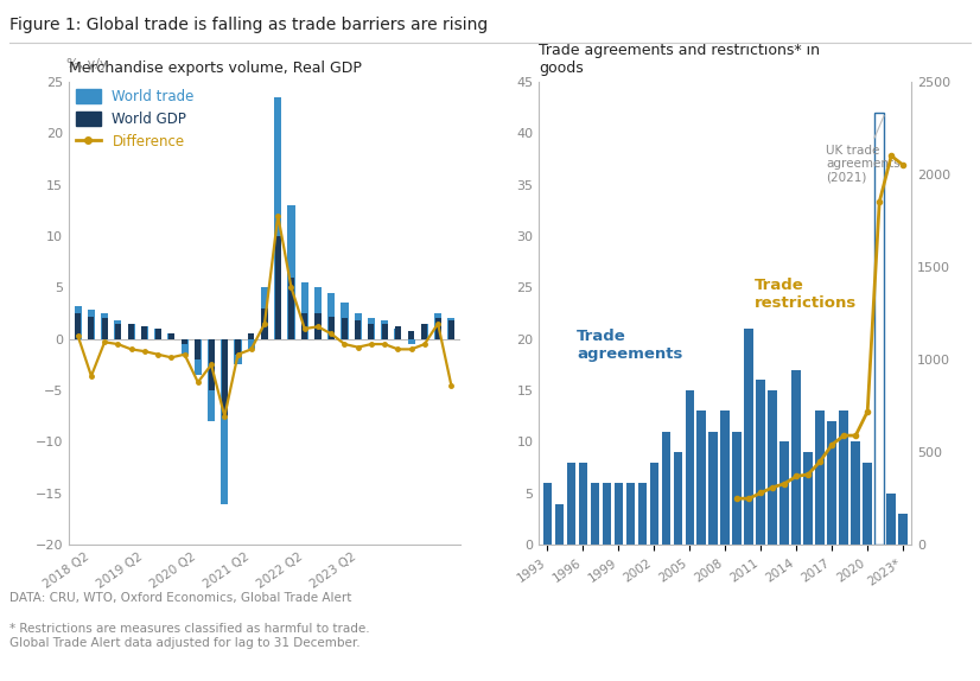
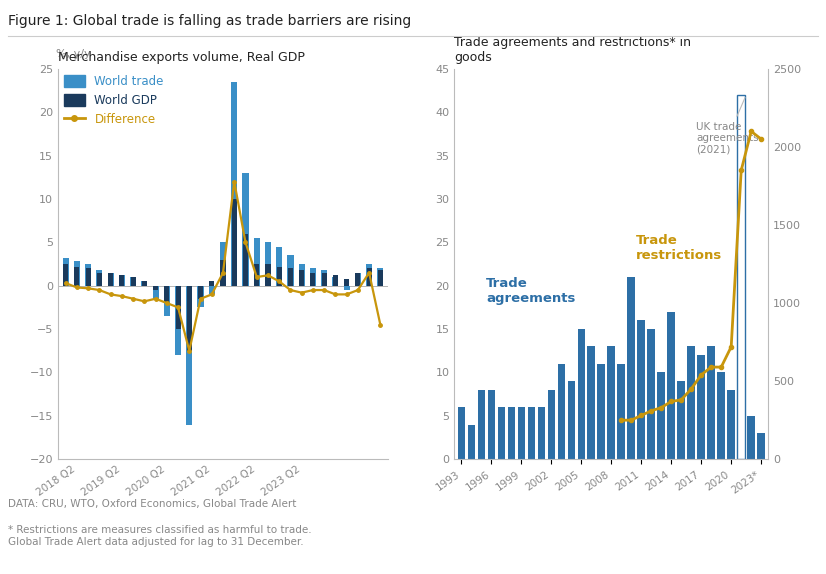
Merchandise exports volume, Real GDP/Difference/2018 Q2: -3.6 -> -0.2
Merchandise exports volume, Real GDP/Difference/2020 Q2: -4.2 -> -2.0
